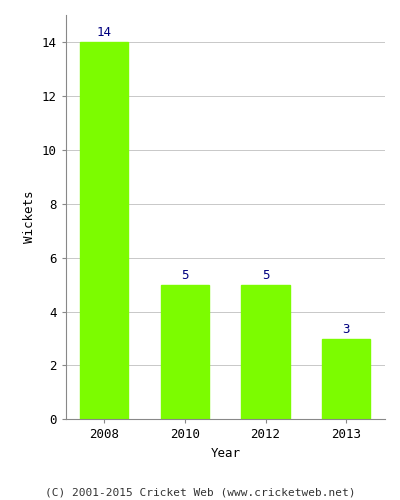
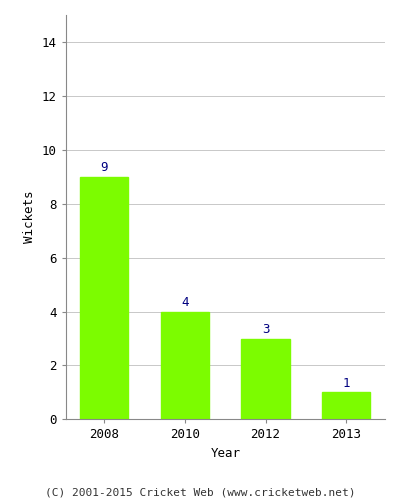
2008: 14 -> 9
2010: 5 -> 4
2012: 5 -> 3
2013: 3 -> 1
